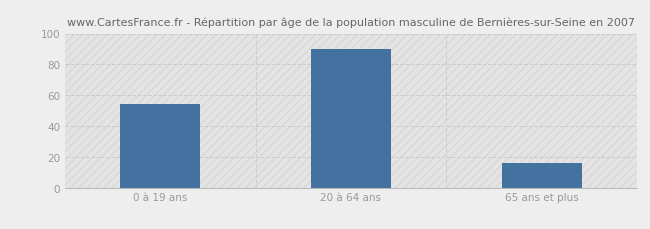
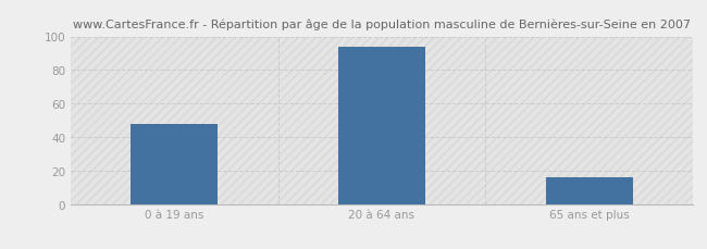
0 à 19 ans: 54 -> 48
20 à 64 ans: 90 -> 94
